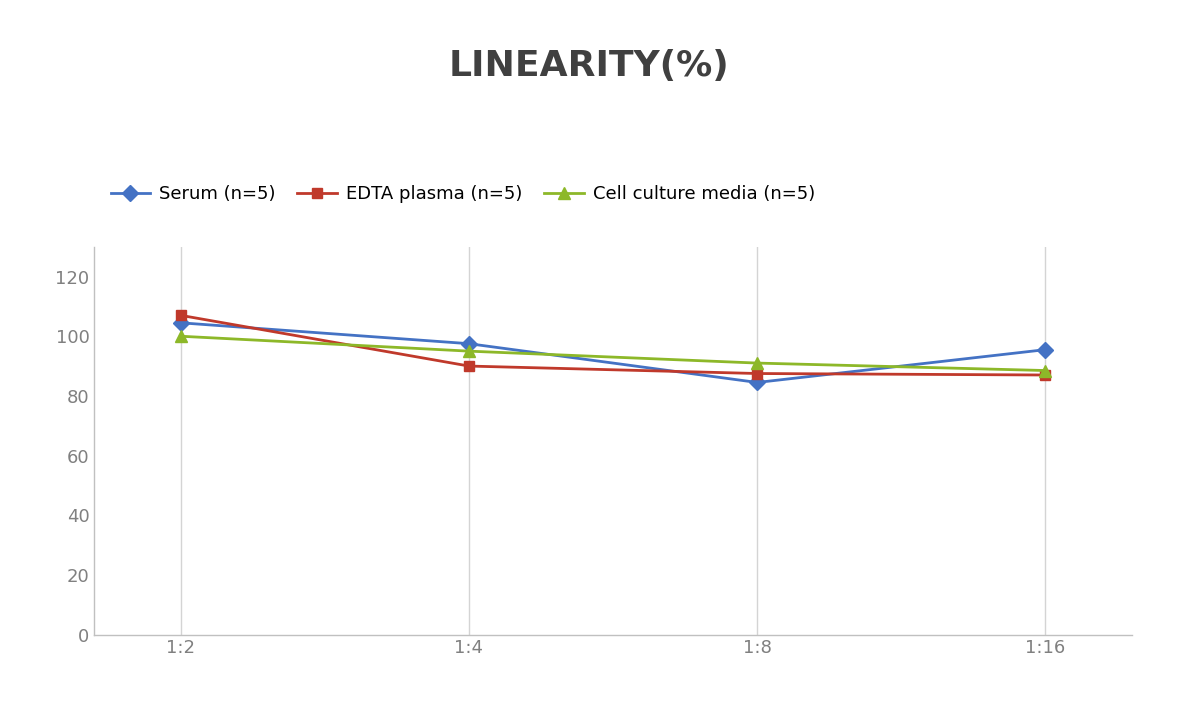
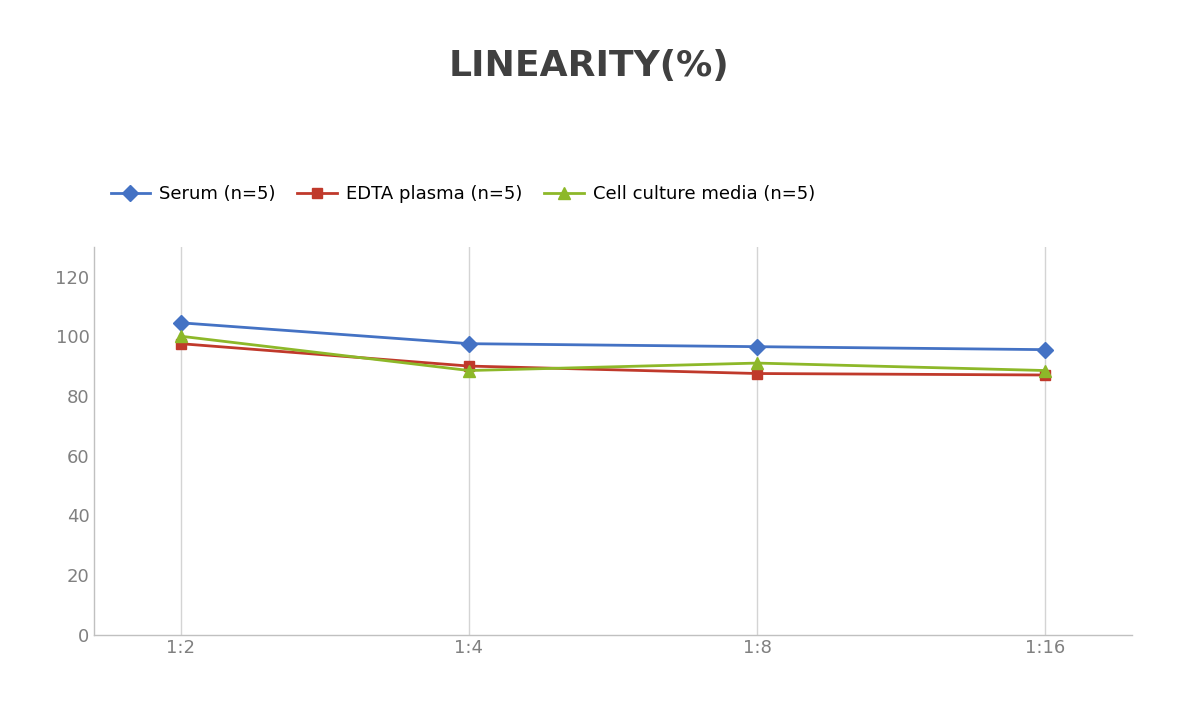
EDTA plasma (n=5)/1:2: 107.0 -> 97.5
Cell culture media (n=5)/1:4: 95.0 -> 88.5
Serum (n=5)/1:8: 84.5 -> 96.5
